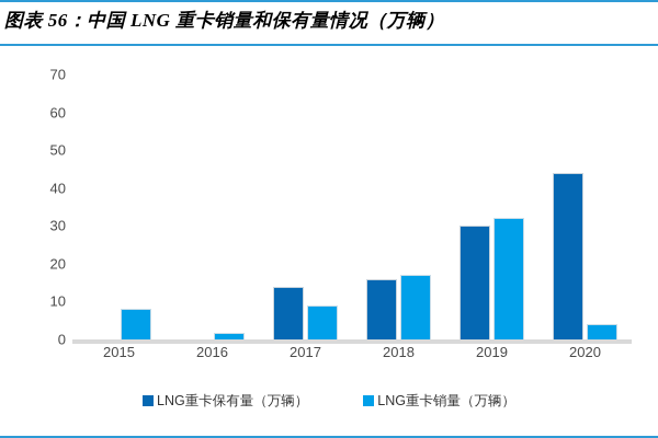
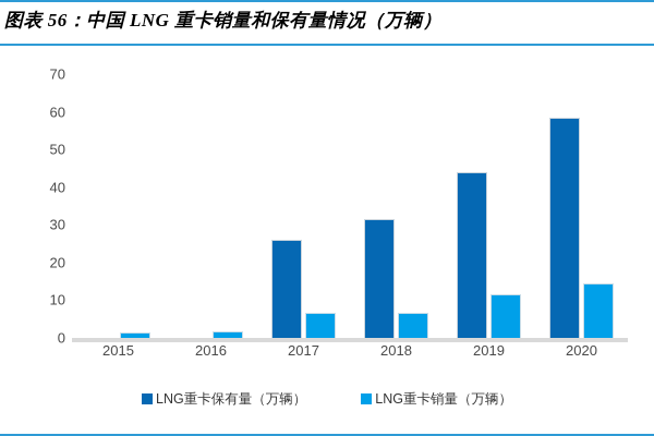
LNG重卡销量（万辆）/2015: 8 -> 2
LNG重卡保有量（万辆）/2017: 14 -> 26
LNG重卡销量（万辆）/2017: 9 -> 7
LNG重卡保有量（万辆）/2018: 16 -> 32
LNG重卡销量（万辆）/2018: 17 -> 7
LNG重卡保有量（万辆）/2019: 30 -> 44
LNG重卡销量（万辆）/2019: 32 -> 12
LNG重卡保有量（万辆）/2020: 44 -> 58
LNG重卡销量（万辆）/2020: 4 -> 14
